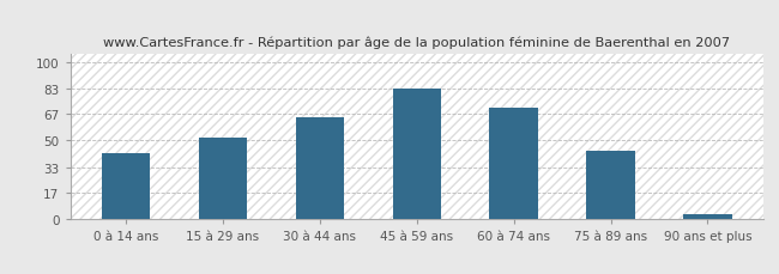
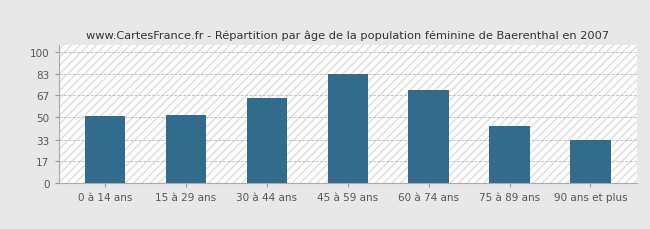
0 à 14 ans: 42 -> 51
90 ans et plus: 3 -> 33
